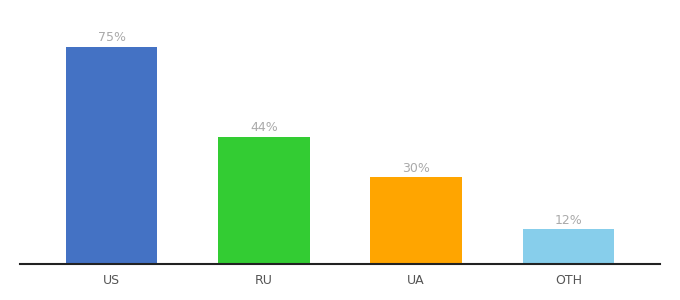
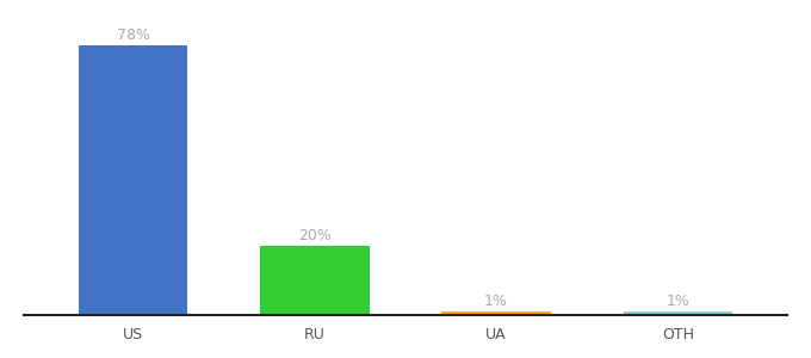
US: 75% -> 78%
RU: 44% -> 20%
UA: 30% -> 1%
OTH: 12% -> 1%
